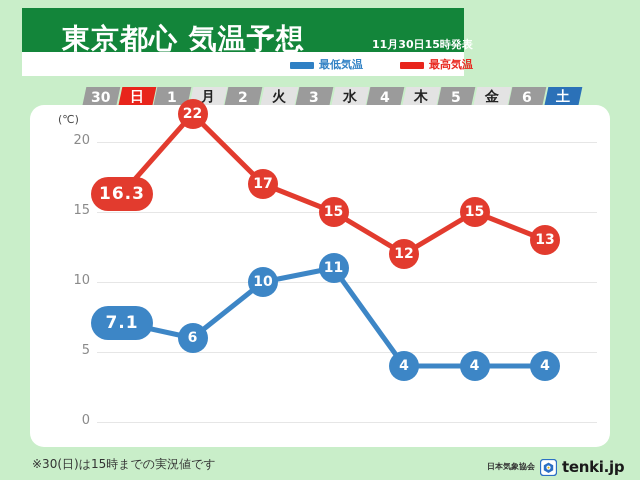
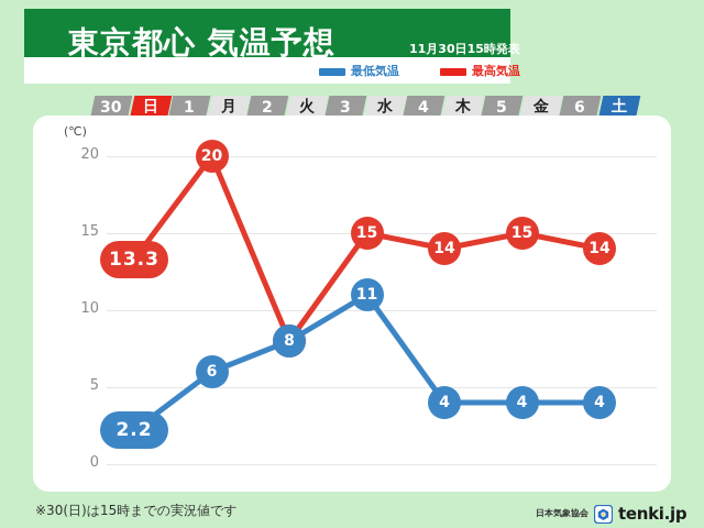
最高気温/30日: 16.3 -> 13.3
最低気温/30日: 7.1 -> 2.2
最高気温/1月: 22 -> 20
最高気温/2火: 17 -> 8
最低気温/2火: 10 -> 8
最高気温/4木: 12 -> 14
最高気温/6土: 13 -> 14
